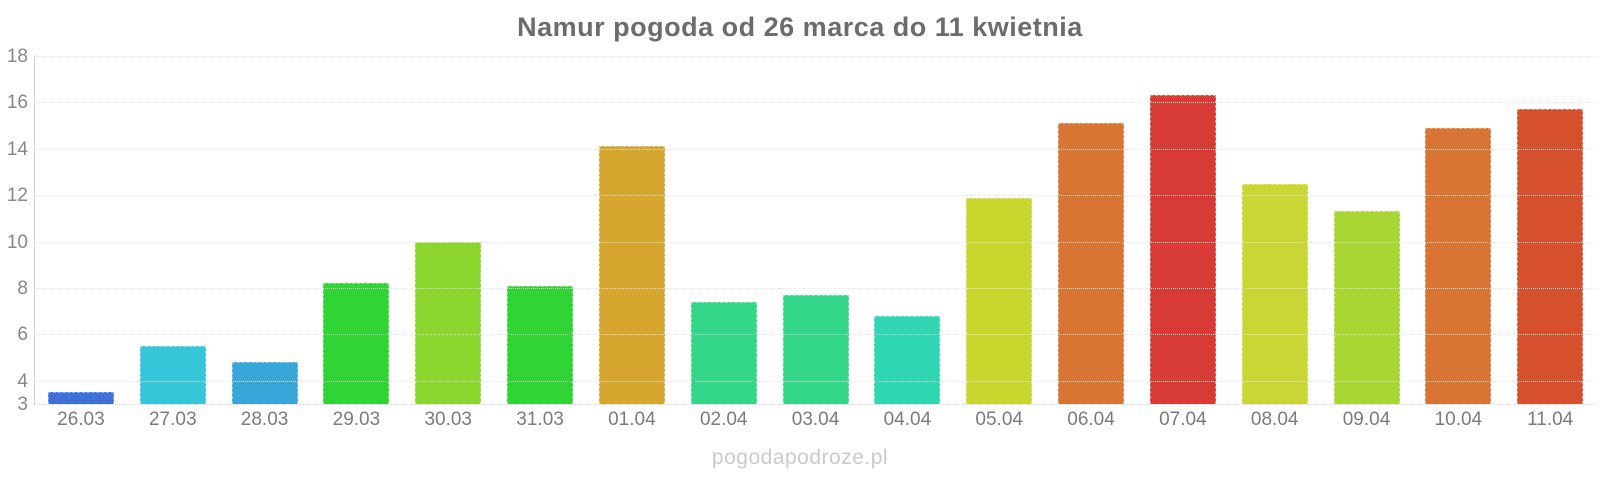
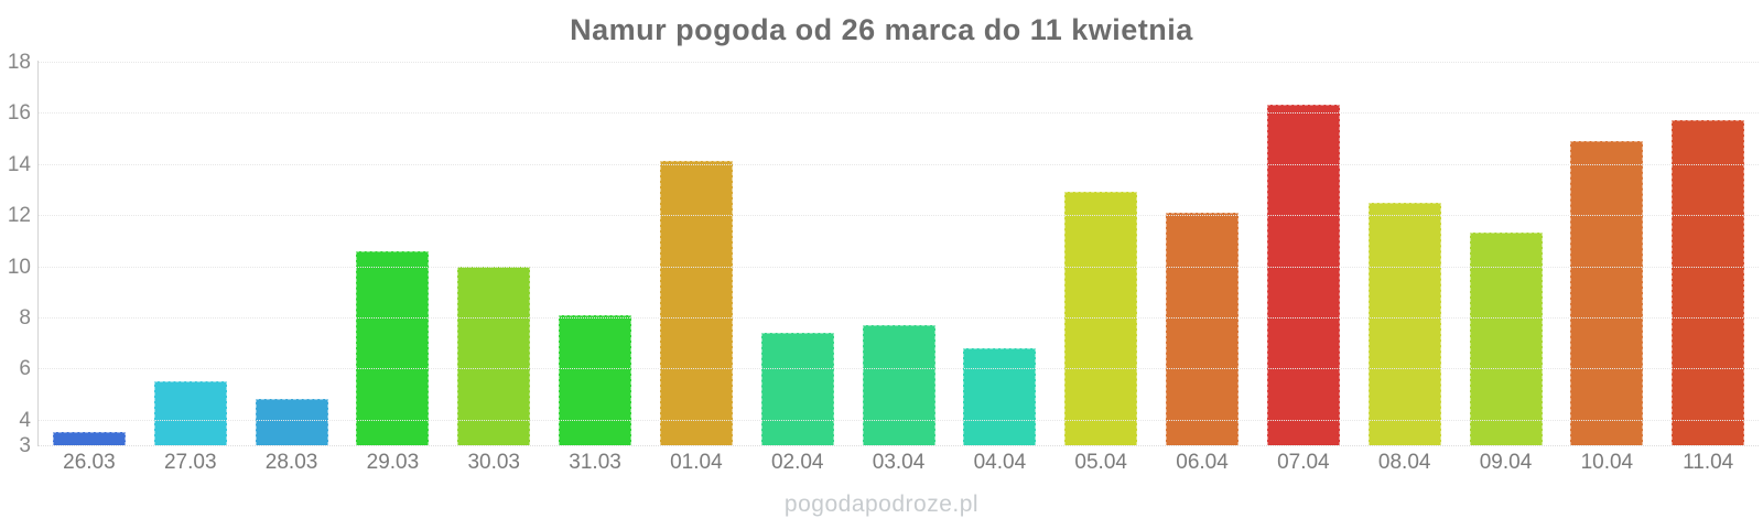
29.03: 8.2 -> 10.6
05.04: 11.9 -> 12.9
06.04: 15.1 -> 12.1
